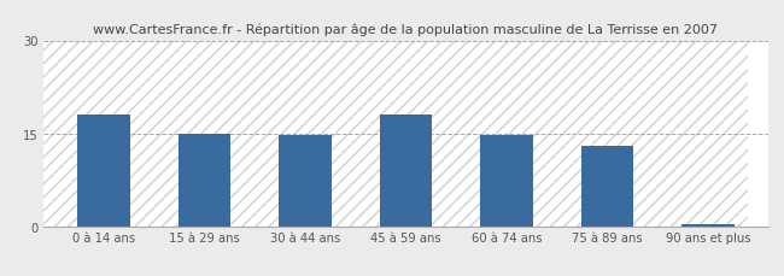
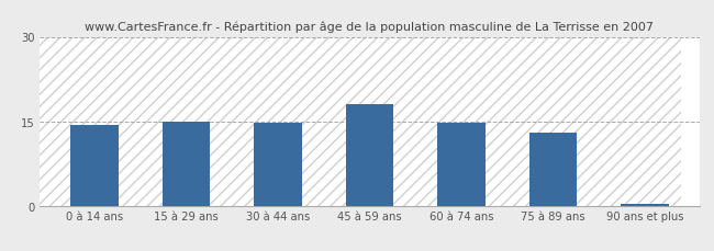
0 à 14 ans: 18.0 -> 14.3
